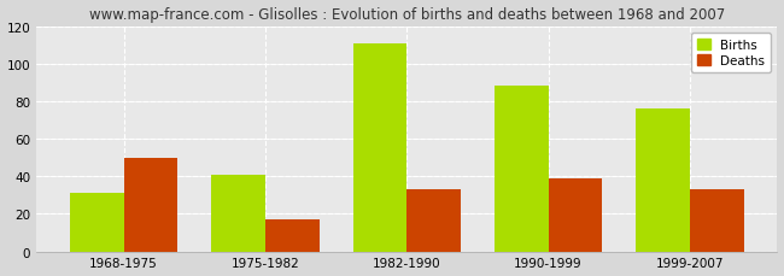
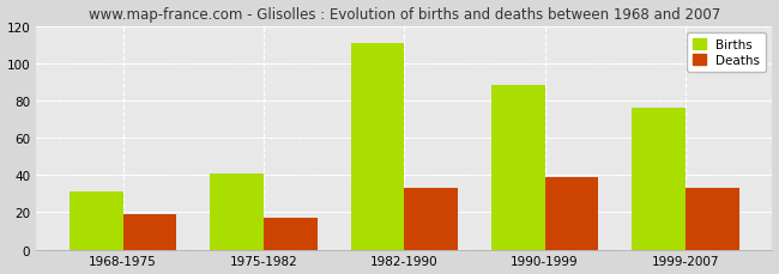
Deaths/1968-1975: 50 -> 19
